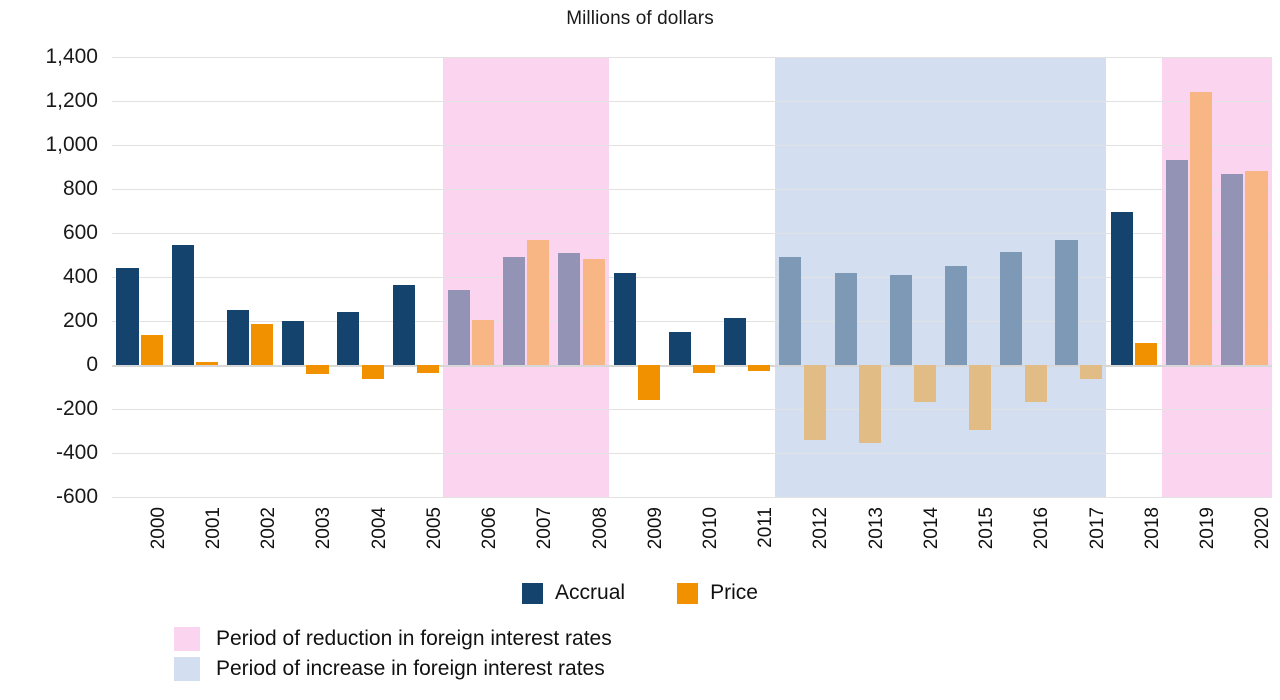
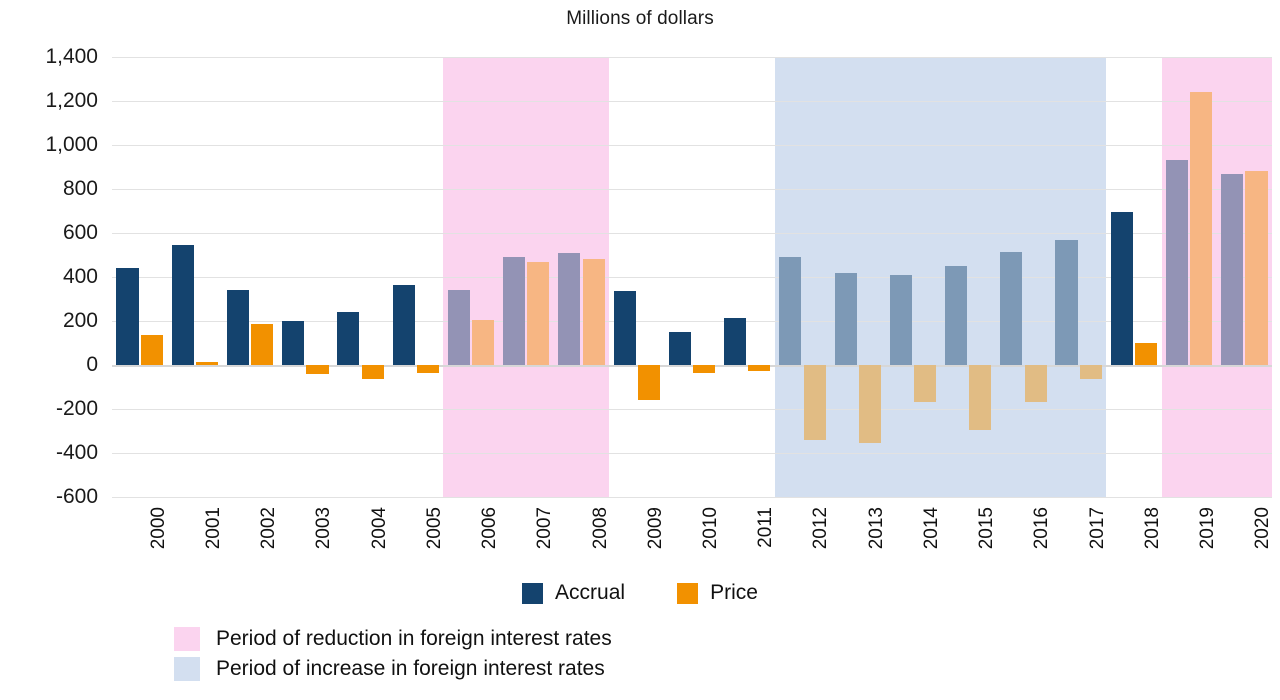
Accrual/2002: 250 -> 340
Price/2007: 570 -> 470
Accrual/2009: 420 -> 340
